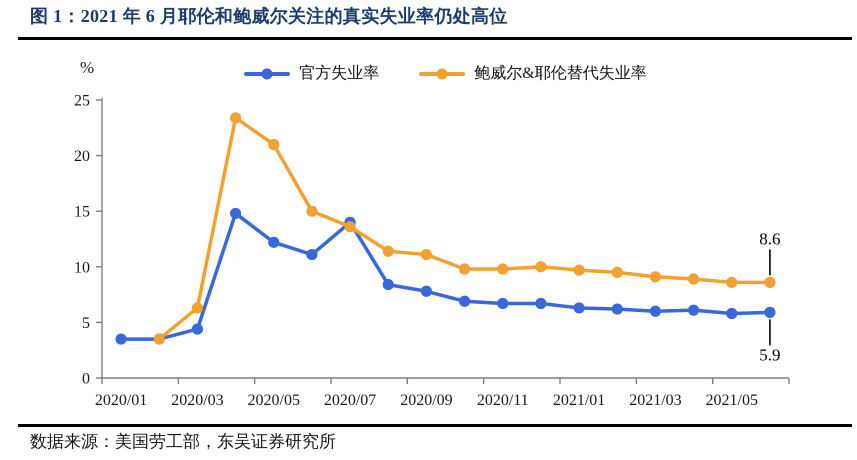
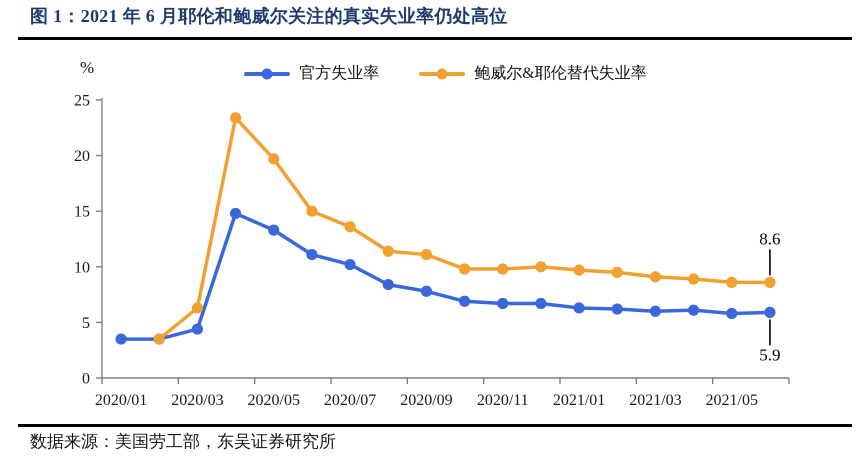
官方失业率/2020/05: 12.2 -> 13.3
鲍威尔&耶伦替代失业率/2020/05: 21.0 -> 19.7
官方失业率/2020/07: 14.0 -> 10.2
